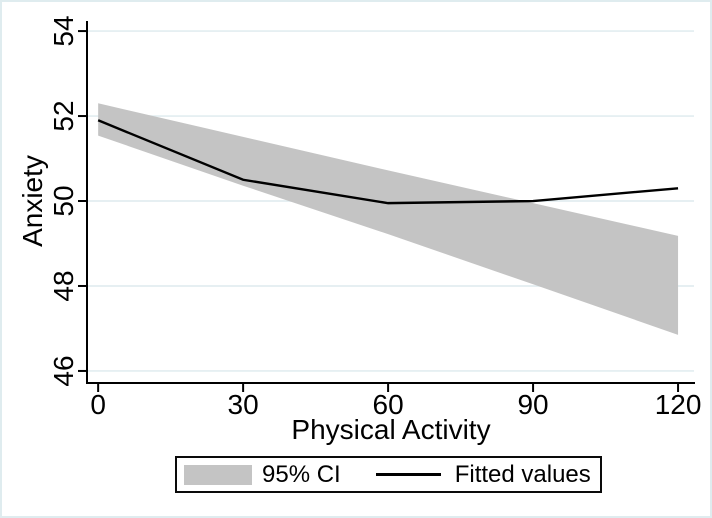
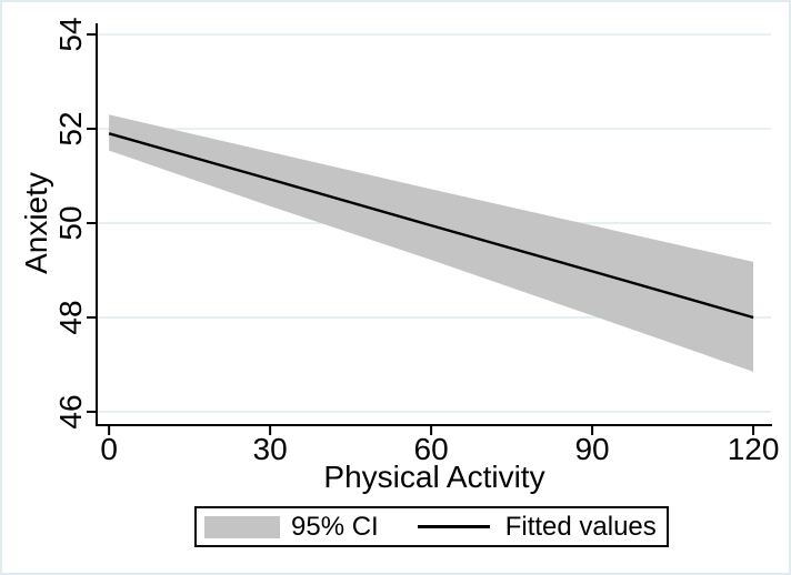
Fitted values/30: 50.5 -> 50.9
Fitted values/90: 50.0 -> 49.0
Fitted values/120: 50.3 -> 48.0
